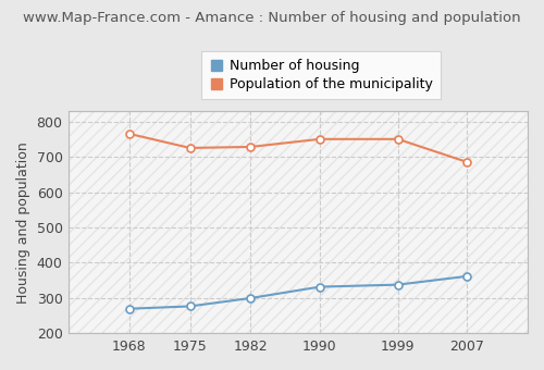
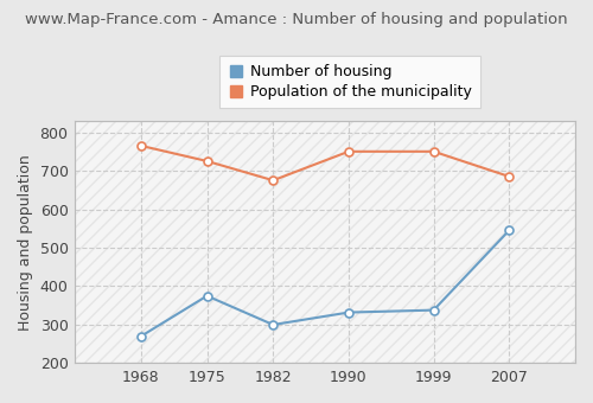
Number of housing/1975: 277 -> 375
Population of the municipality/1982: 728 -> 675
Number of housing/2007: 362 -> 545
